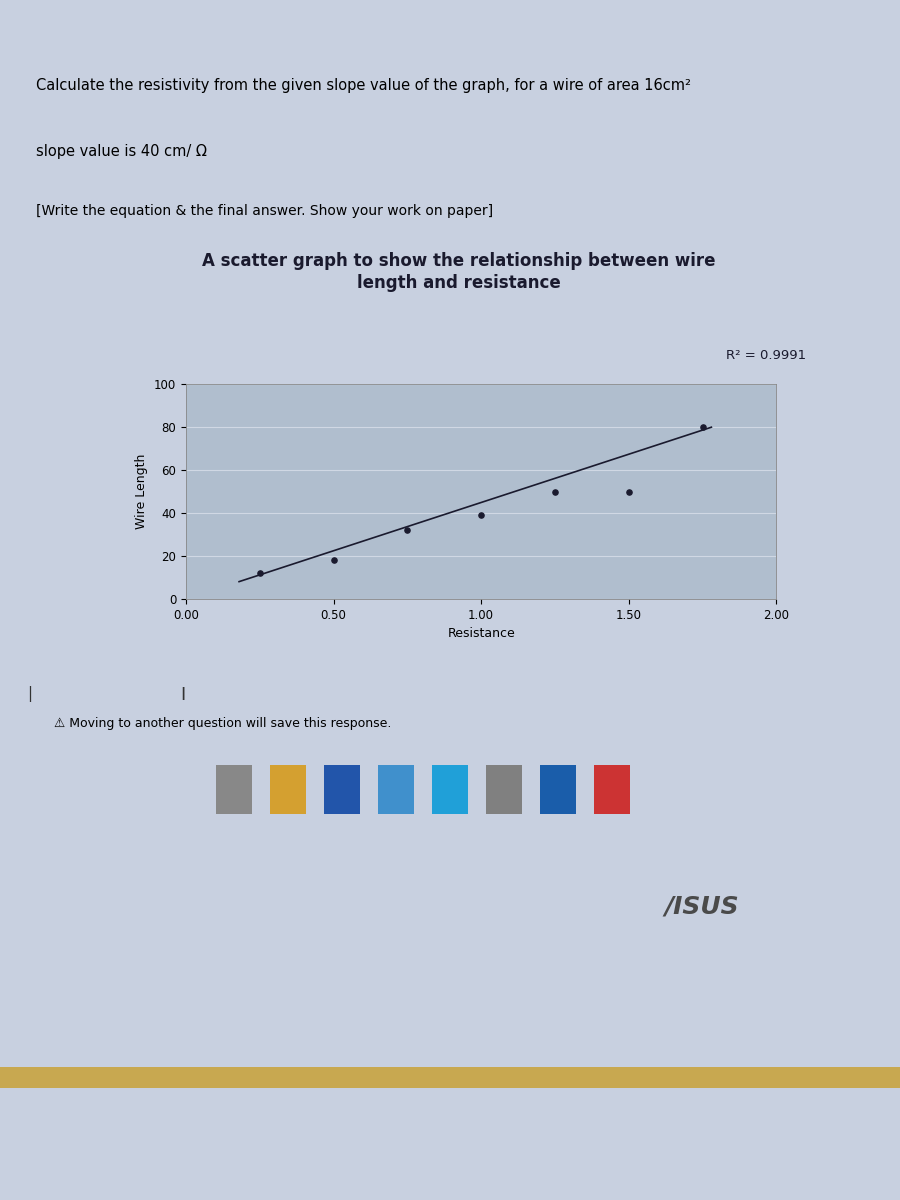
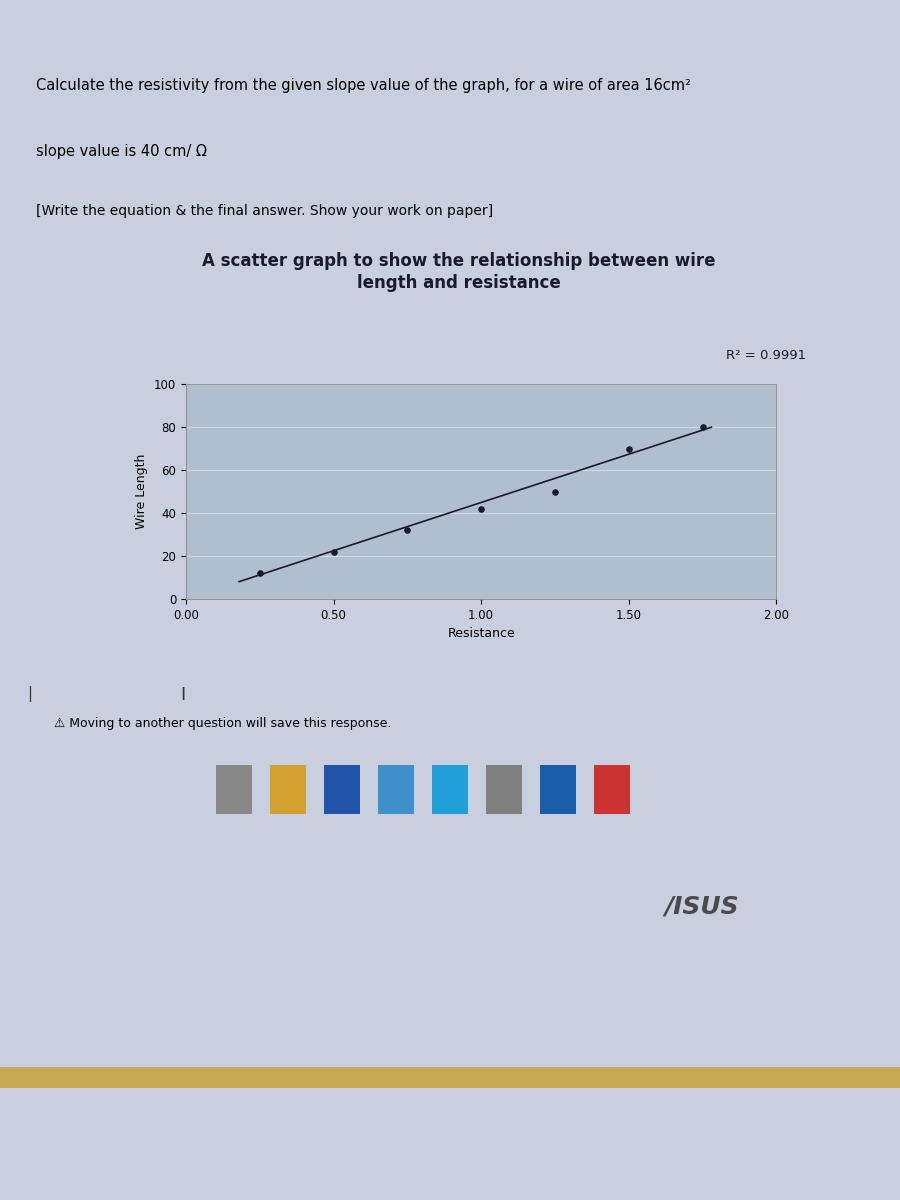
0.50: 18 -> 22
1.00: 39 -> 42
1.50: 50 -> 70
